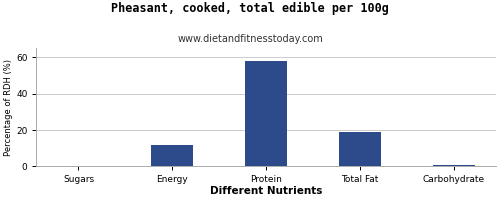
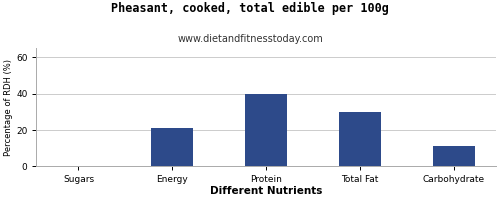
Energy: 12 -> 21
Protein: 58 -> 40
Total Fat: 19 -> 30
Carbohydrate: 1 -> 11
